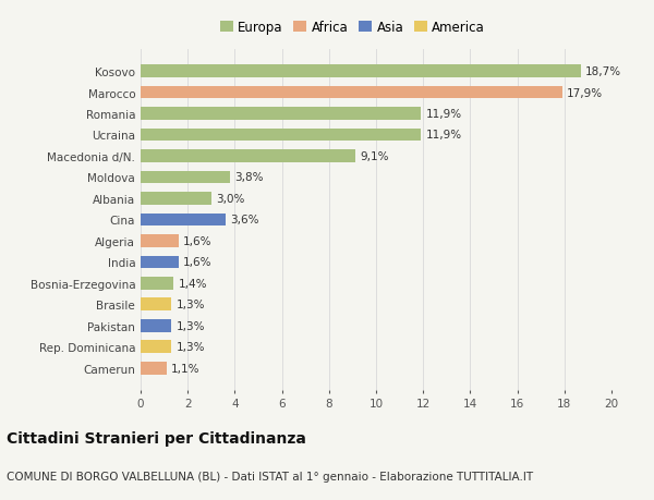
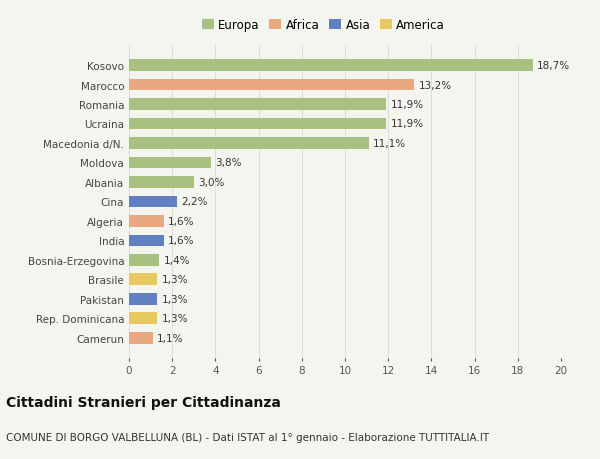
Marocco: 17,9% -> 13,2%
Macedonia d/N.: 9,1% -> 11,1%
Cina: 3,6% -> 2,2%
